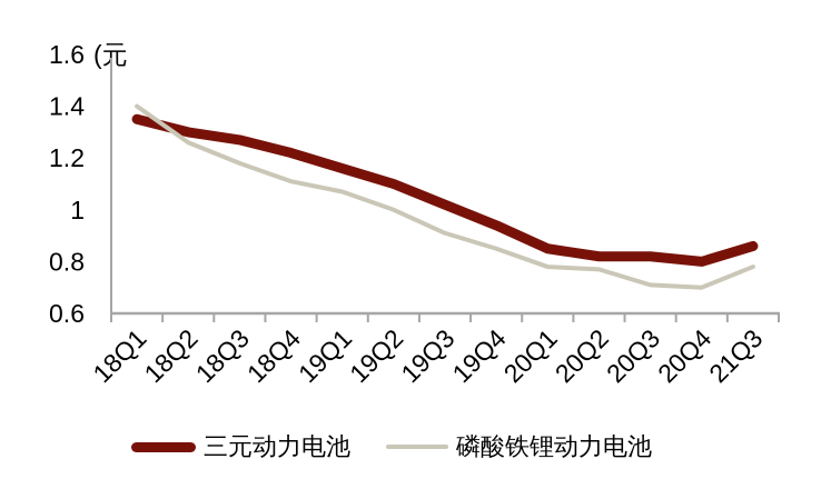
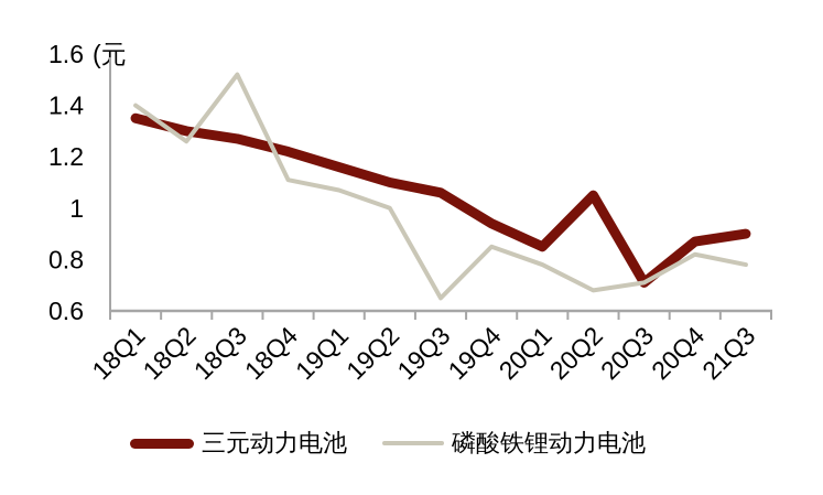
磷酸铁锂动力电池/18Q3: 1.18 -> 1.52
三元动力电池/19Q3: 1.02 -> 1.06
磷酸铁锂动力电池/19Q3: 0.91 -> 0.65
三元动力电池/20Q2: 0.82 -> 1.05
磷酸铁锂动力电池/20Q2: 0.77 -> 0.68
三元动力电池/20Q3: 0.82 -> 0.71
三元动力电池/20Q4: 0.80 -> 0.87
磷酸铁锂动力电池/20Q4: 0.70 -> 0.82
三元动力电池/21Q3: 0.86 -> 0.90
